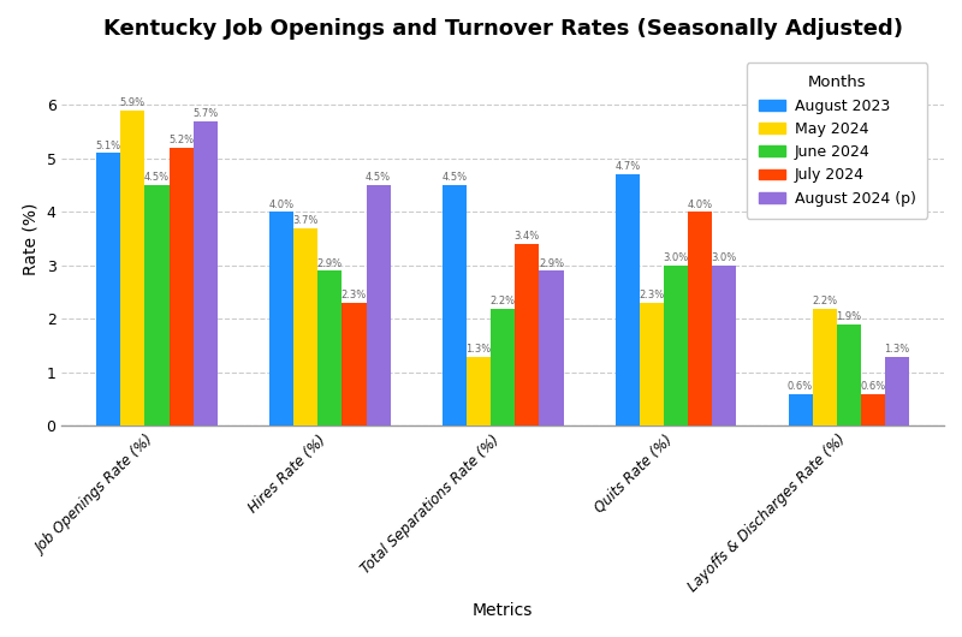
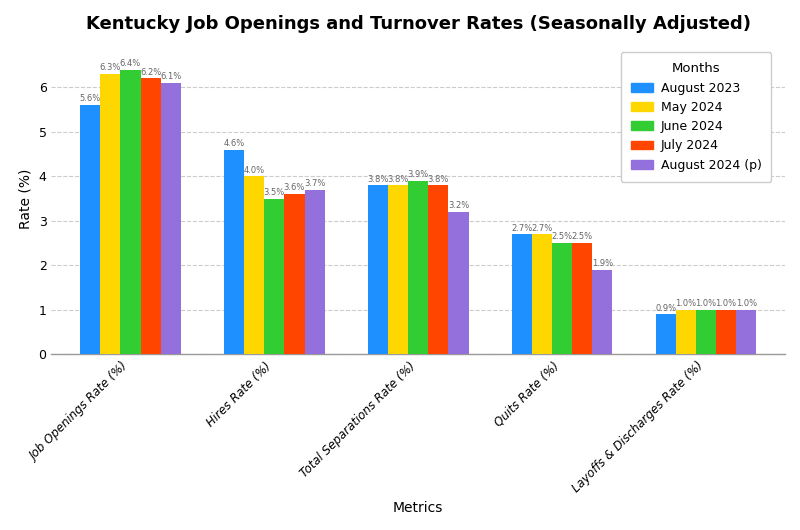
August 2023/Job Openings Rate (%): 5.1% -> 5.6%
May 2024/Job Openings Rate (%): 5.9% -> 6.3%
June 2024/Job Openings Rate (%): 4.5% -> 6.4%
July 2024/Job Openings Rate (%): 5.2% -> 6.2%
August 2024 (p)/Job Openings Rate (%): 5.7% -> 6.1%
August 2023/Hires Rate (%): 4.0% -> 4.6%
May 2024/Hires Rate (%): 3.7% -> 4.0%
June 2024/Hires Rate (%): 2.9% -> 3.5%
July 2024/Hires Rate (%): 2.3% -> 3.6%
August 2024 (p)/Hires Rate (%): 4.5% -> 3.7%
August 2023/Total Separations Rate (%): 4.5% -> 3.8%
May 2024/Total Separations Rate (%): 1.3% -> 3.8%
June 2024/Total Separations Rate (%): 2.2% -> 3.9%
July 2024/Total Separations Rate (%): 3.4% -> 3.8%
August 2024 (p)/Total Separations Rate (%): 2.9% -> 3.2%
August 2023/Quits Rate (%): 4.7% -> 2.7%
May 2024/Quits Rate (%): 2.3% -> 2.7%
June 2024/Quits Rate (%): 3.0% -> 2.5%
July 2024/Quits Rate (%): 4.0% -> 2.5%
August 2024 (p)/Quits Rate (%): 3.0% -> 1.9%
August 2023/Layoffs & Discharges Rate (%): 0.6% -> 0.9%
May 2024/Layoffs & Discharges Rate (%): 2.2% -> 1.0%
June 2024/Layoffs & Discharges Rate (%): 1.9% -> 1.0%
July 2024/Layoffs & Discharges Rate (%): 0.6% -> 1.0%
August 2024 (p)/Layoffs & Discharges Rate (%): 1.3% -> 1.0%
